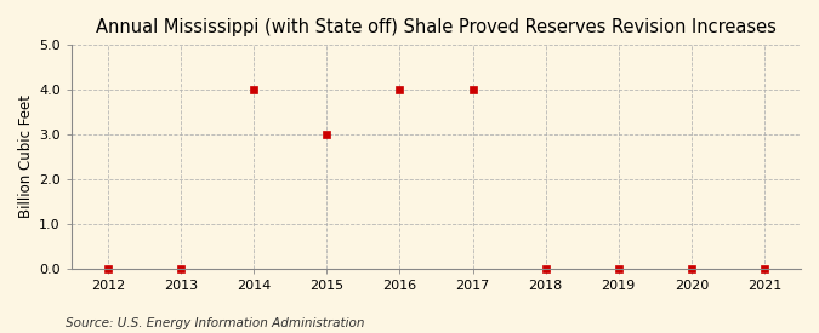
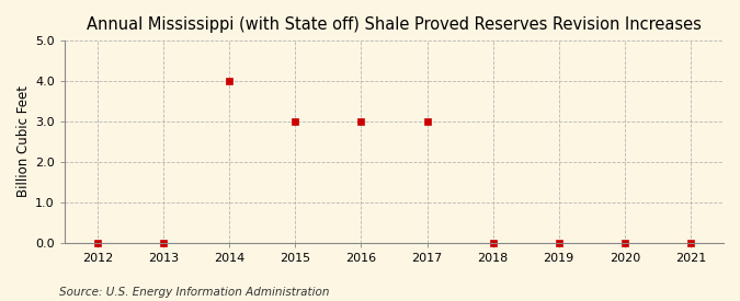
2016: 4 -> 3
2017: 4 -> 3
